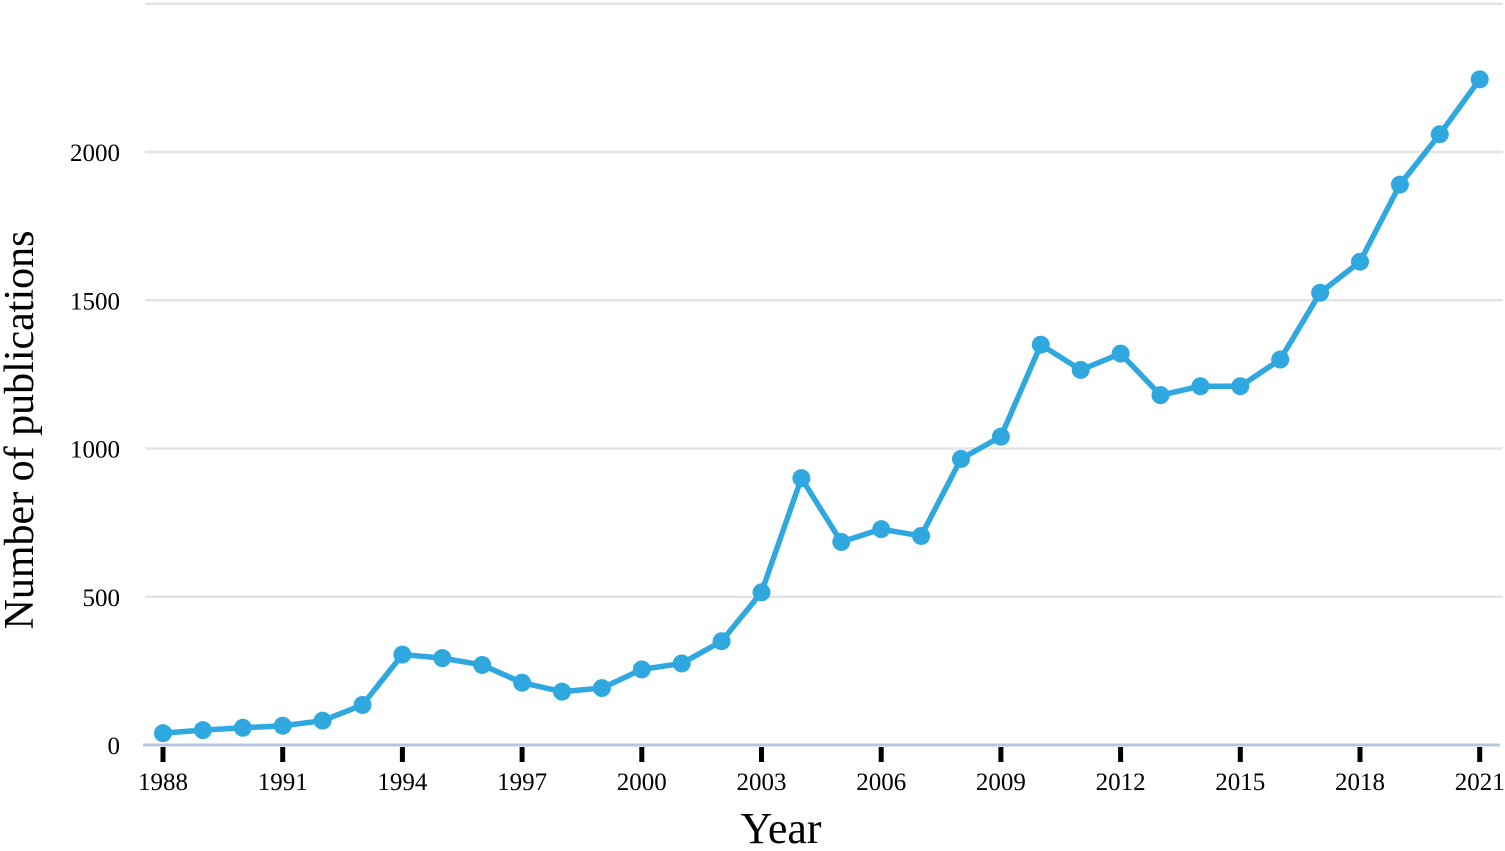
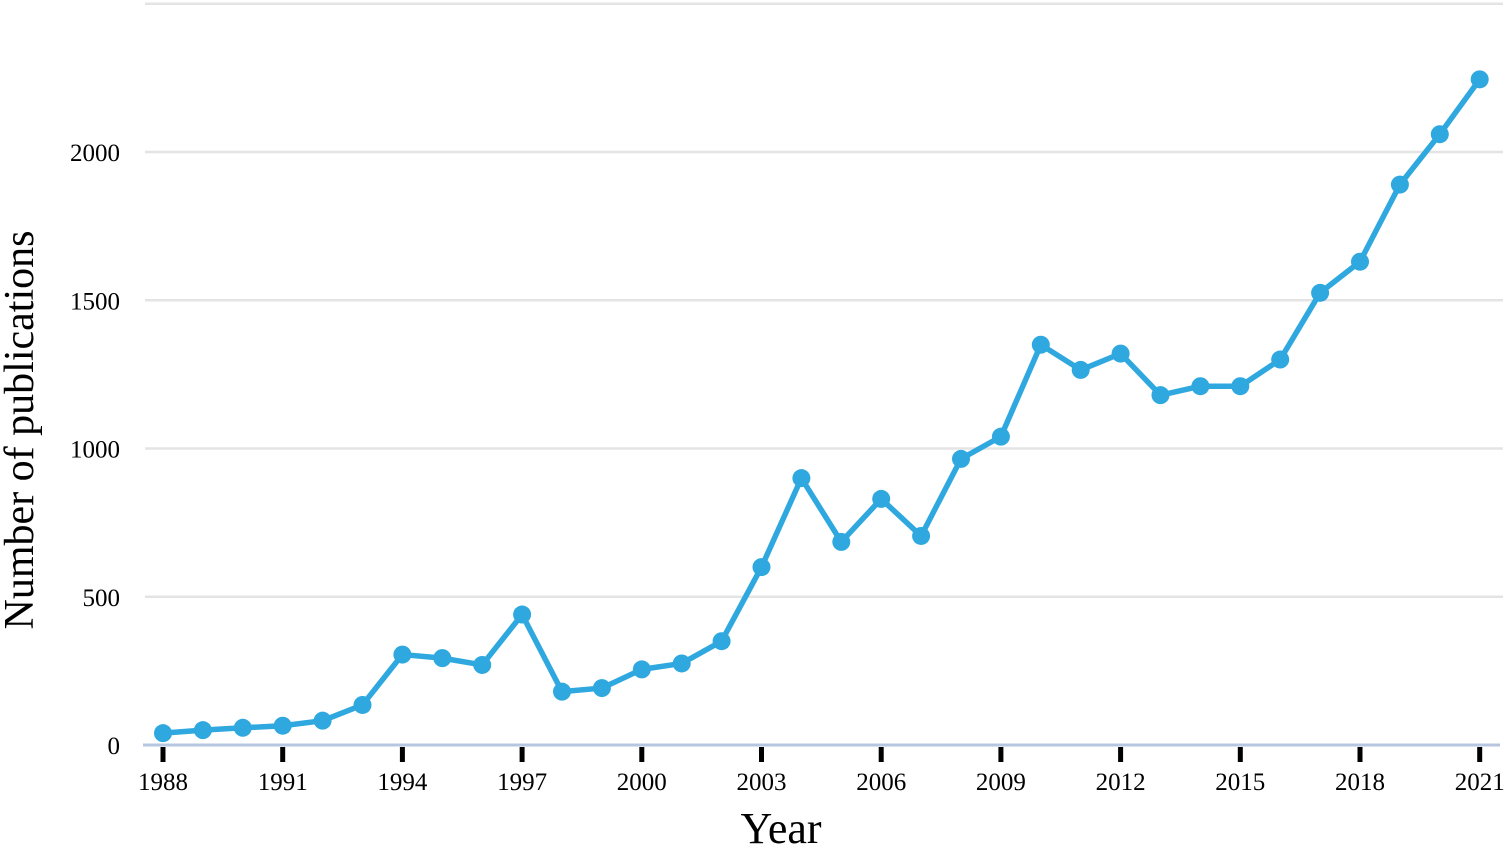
1997: 210 -> 440
2003: 520 -> 600
2006: 730 -> 830
